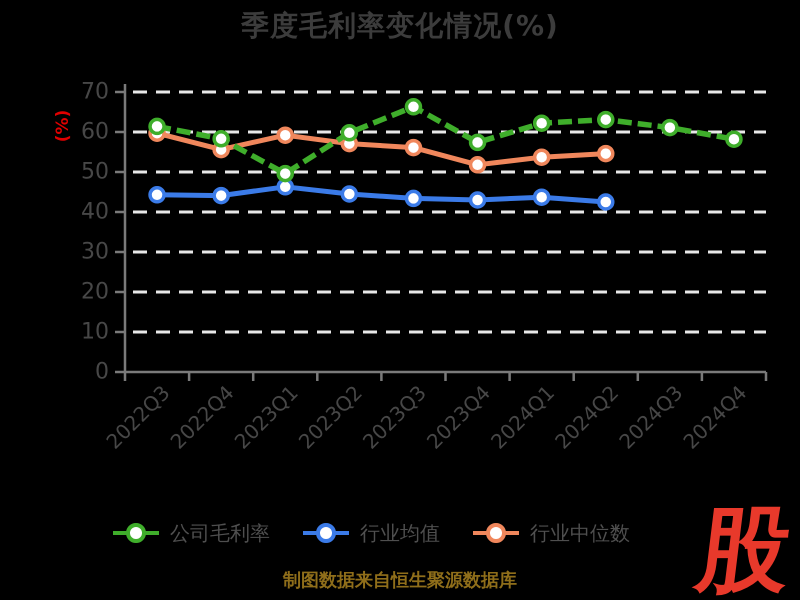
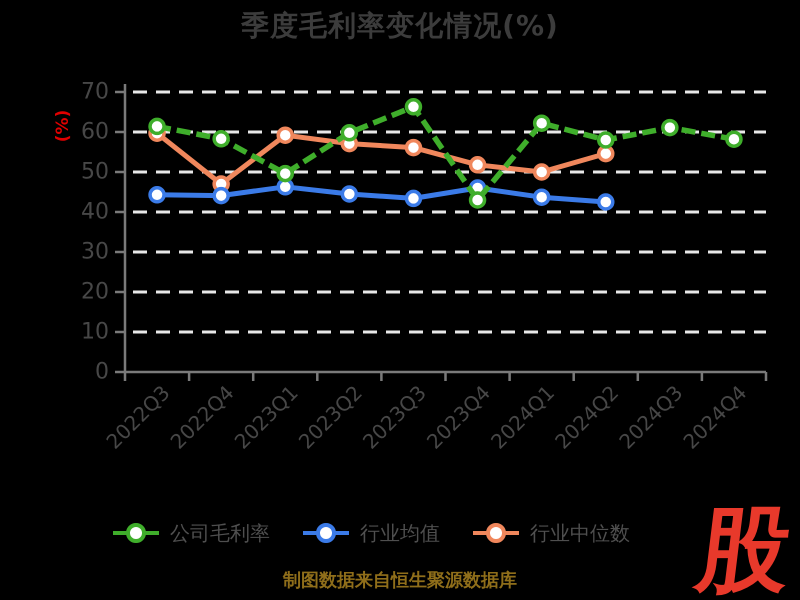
行业中位数/2022Q4: 56 -> 47
公司毛利率/2023Q4: 57 -> 43
行业均值/2023Q4: 43 -> 46
行业中位数/2024Q1: 54 -> 50
公司毛利率/2024Q2: 63 -> 58
